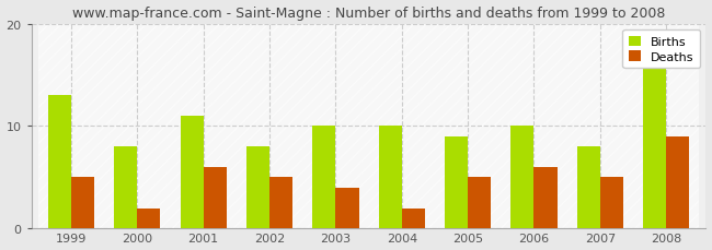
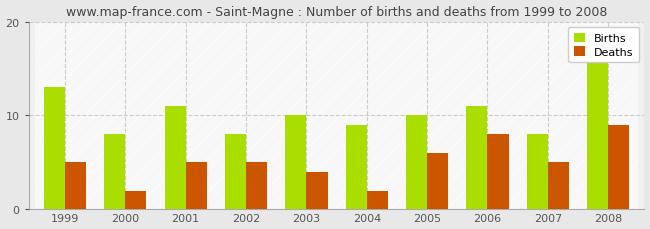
Deaths/2001: 6 -> 5
Births/2004: 10 -> 9
Births/2005: 9 -> 10
Deaths/2005: 5 -> 6
Births/2006: 10 -> 11
Deaths/2006: 6 -> 8
